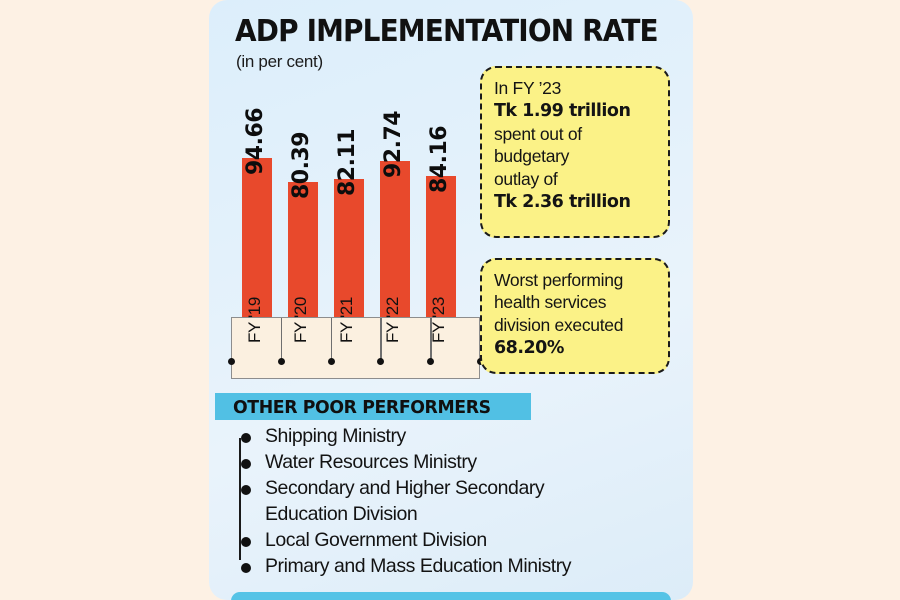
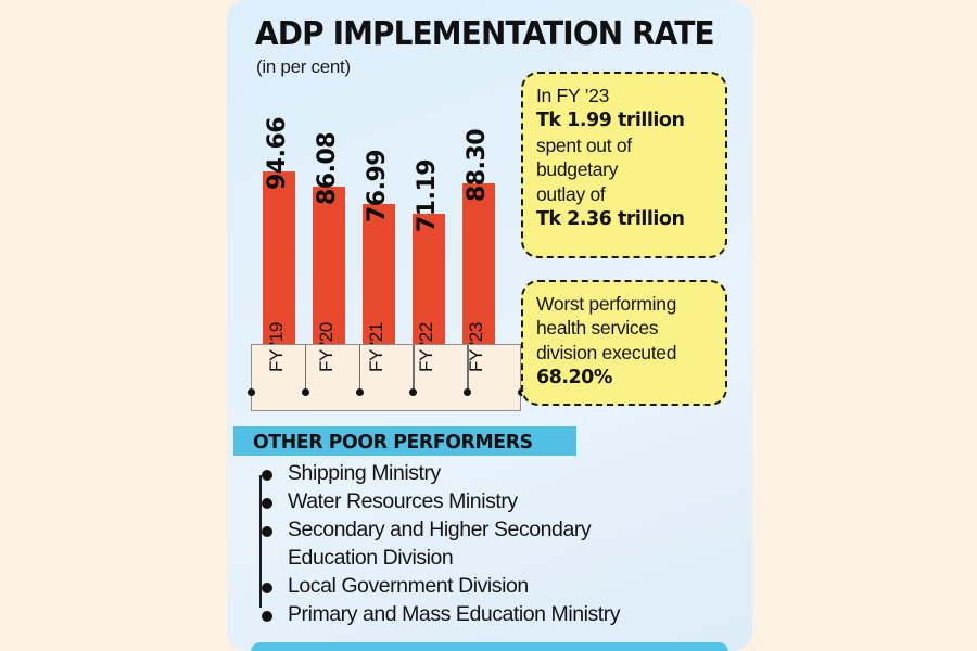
FY '20: 80.39 -> 86.08
FY '21: 82.11 -> 76.99
FY '22: 92.74 -> 71.19
FY '23: 84.16 -> 88.30
